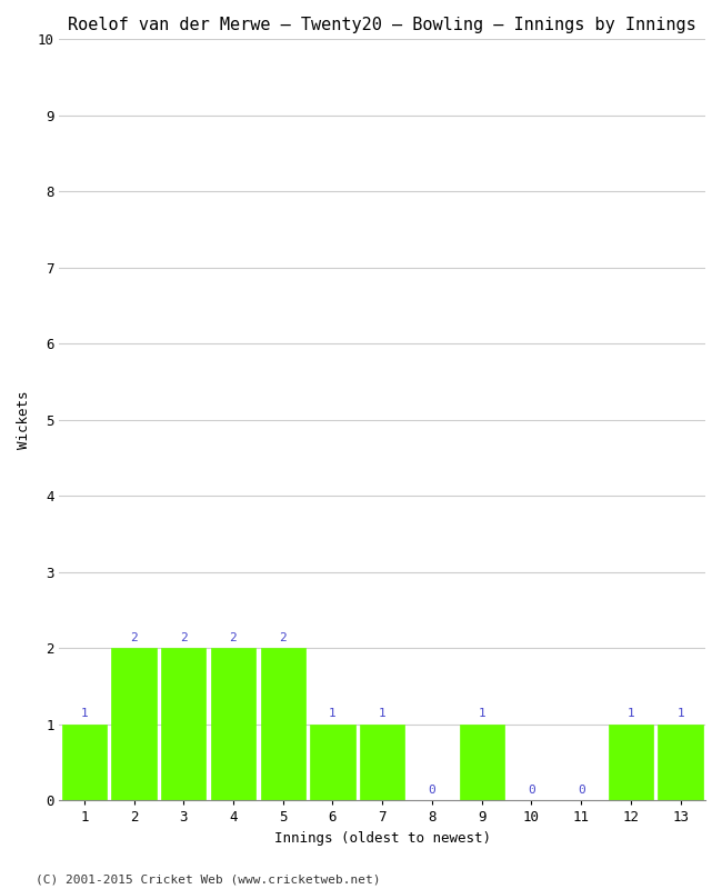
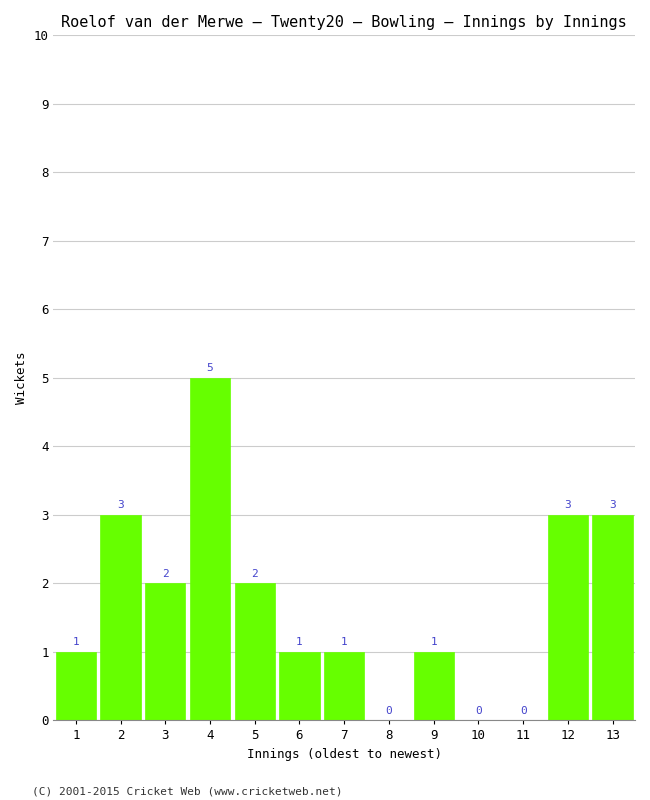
2: 2 -> 3
4: 2 -> 5
12: 1 -> 3
13: 1 -> 3
